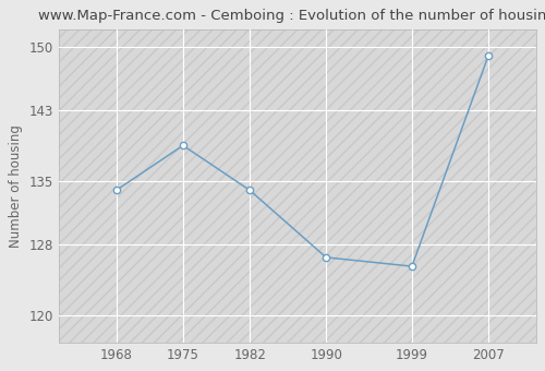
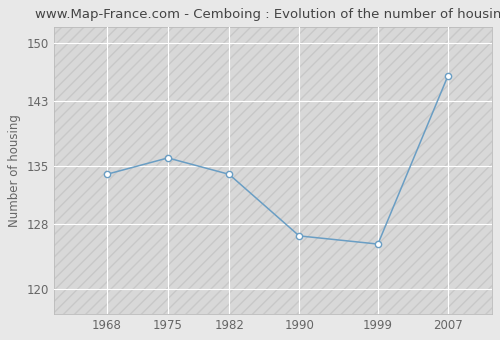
1975: 139.0 -> 136.0
2007: 149.0 -> 146.0
